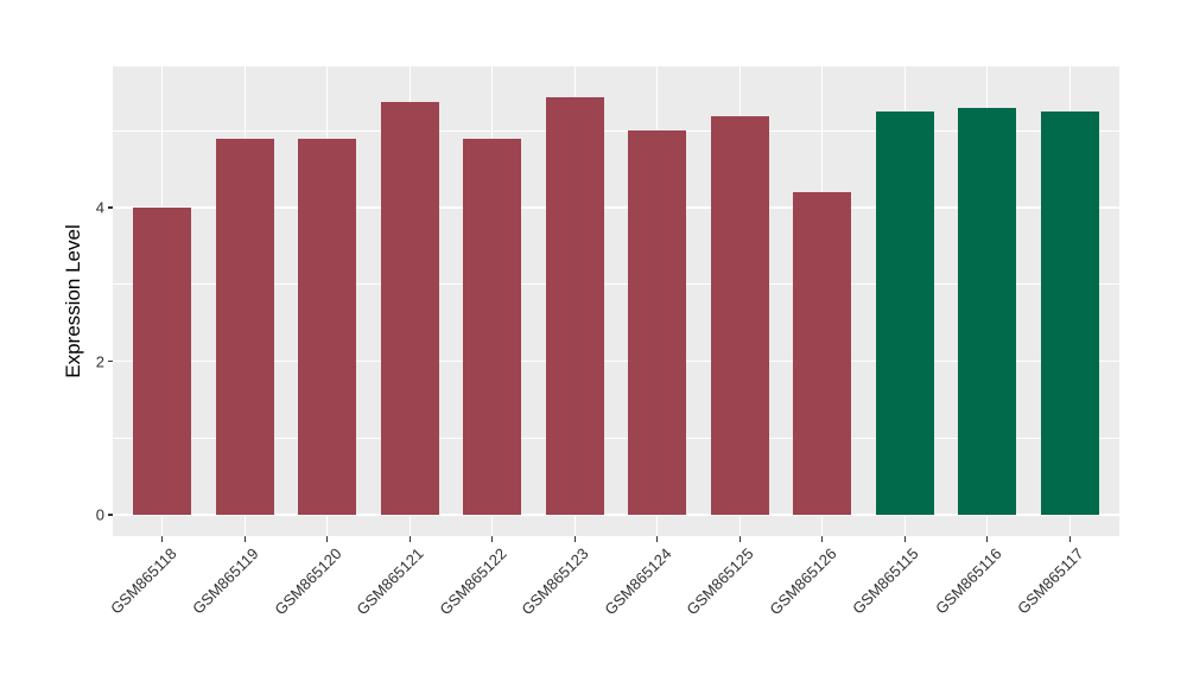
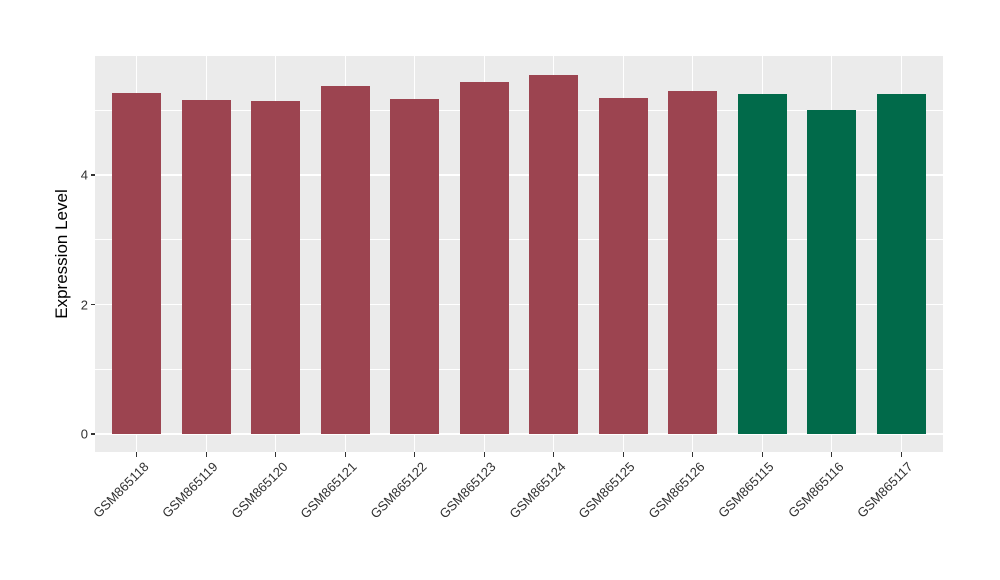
GSM865118: 4.0 -> 5.3
GSM865119: 4.9 -> 5.2
GSM865120: 4.9 -> 5.1
GSM865122: 4.9 -> 5.2
GSM865124: 5.0 -> 5.5
GSM865126: 4.2 -> 5.3
GSM865116: 5.3 -> 5.0
